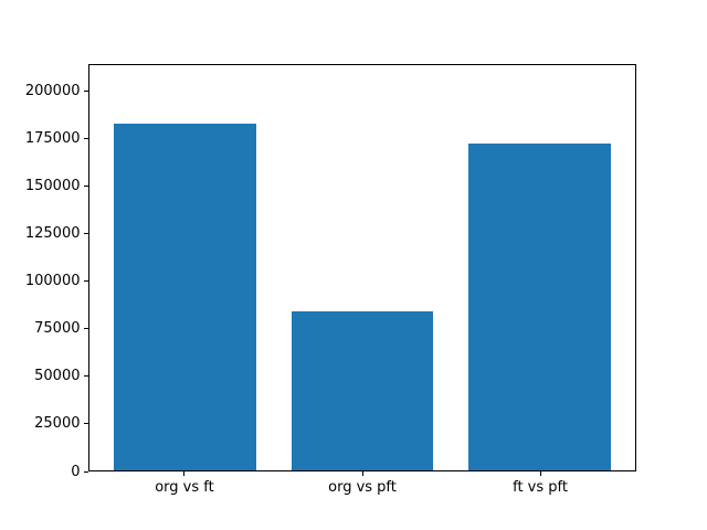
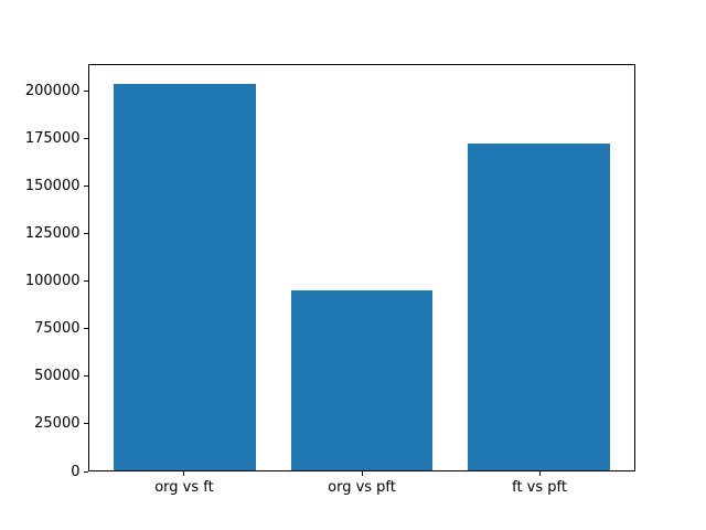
org vs ft: 183000 -> 204000
org vs pft: 84000 -> 95000
